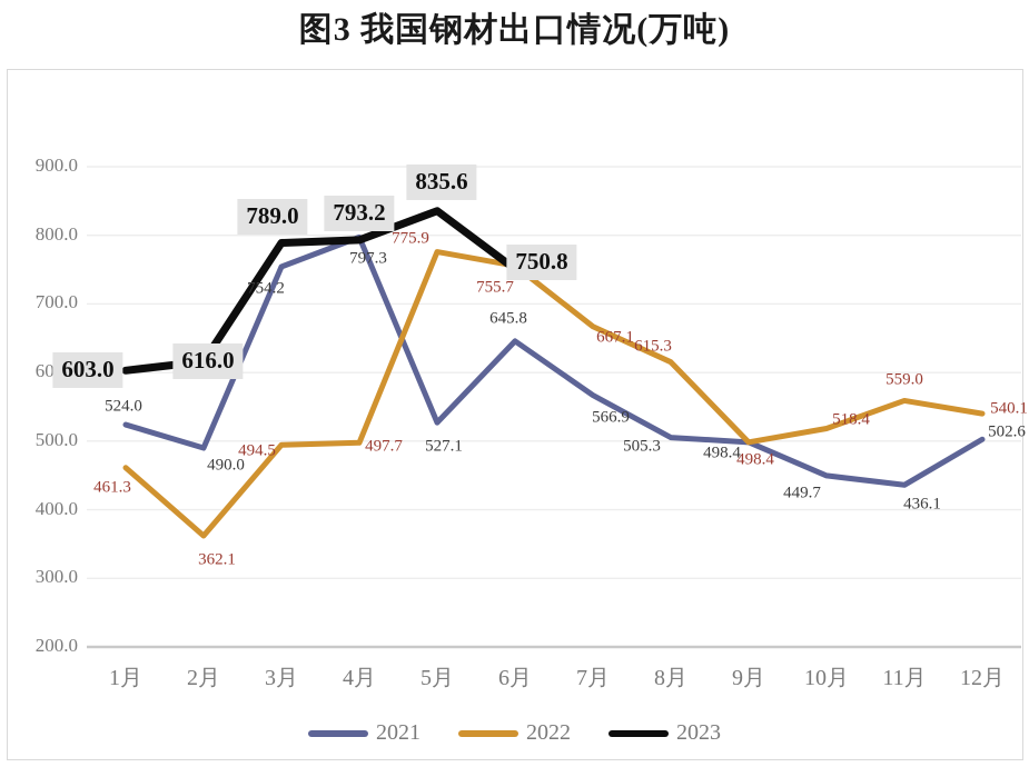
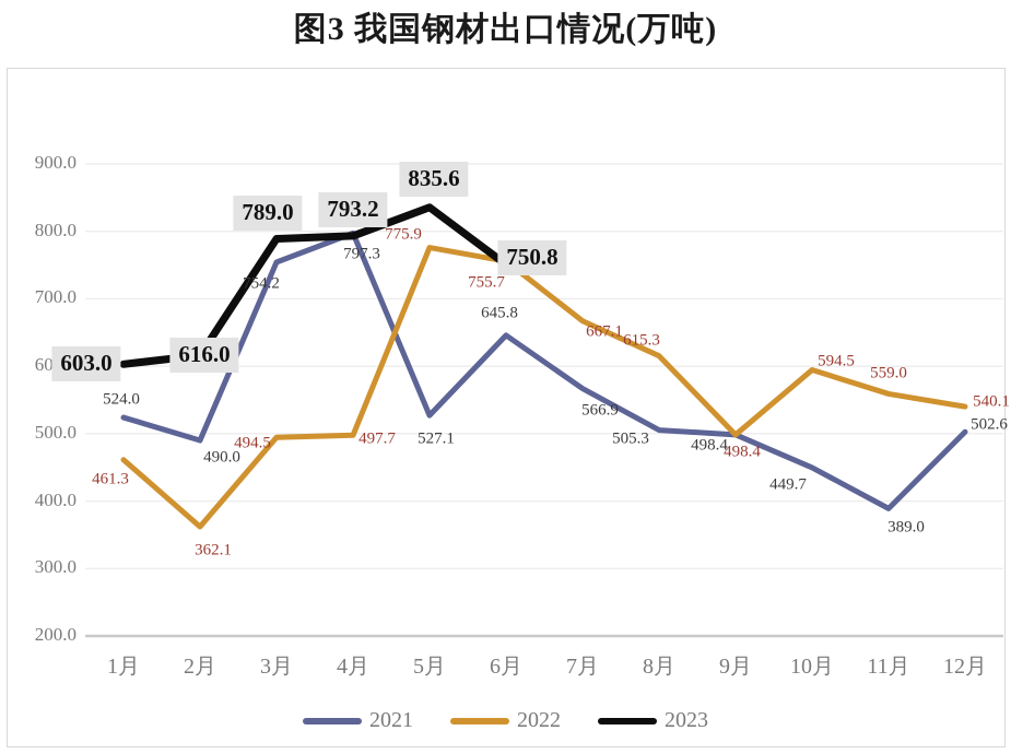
2022/10月: 518.4 -> 594.5
2021/11月: 436.1 -> 389.0
